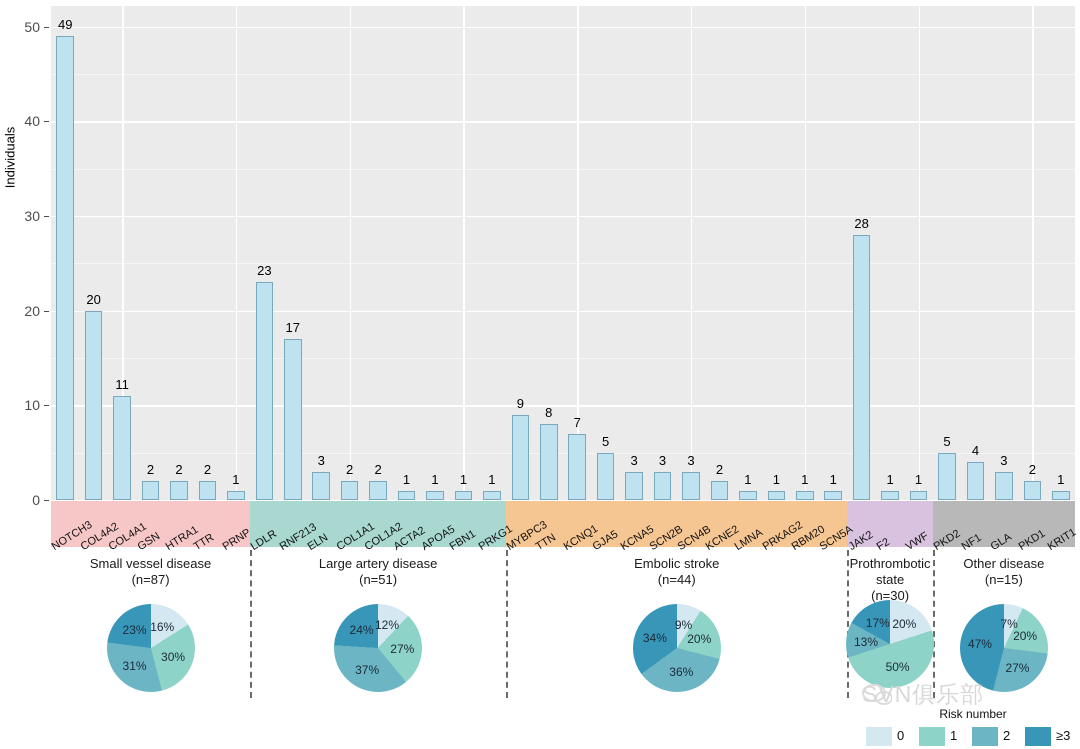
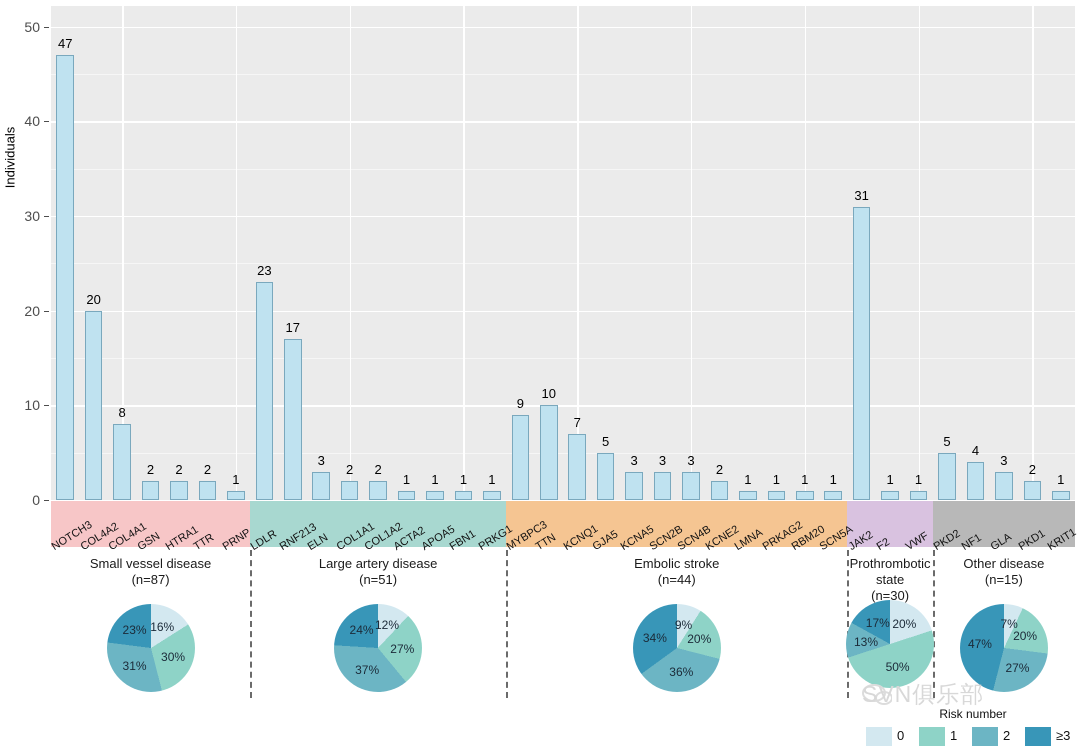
NOTCH3: 49 -> 47
COL4A1: 11 -> 8
TTN: 8 -> 10
JAK2: 28 -> 31
